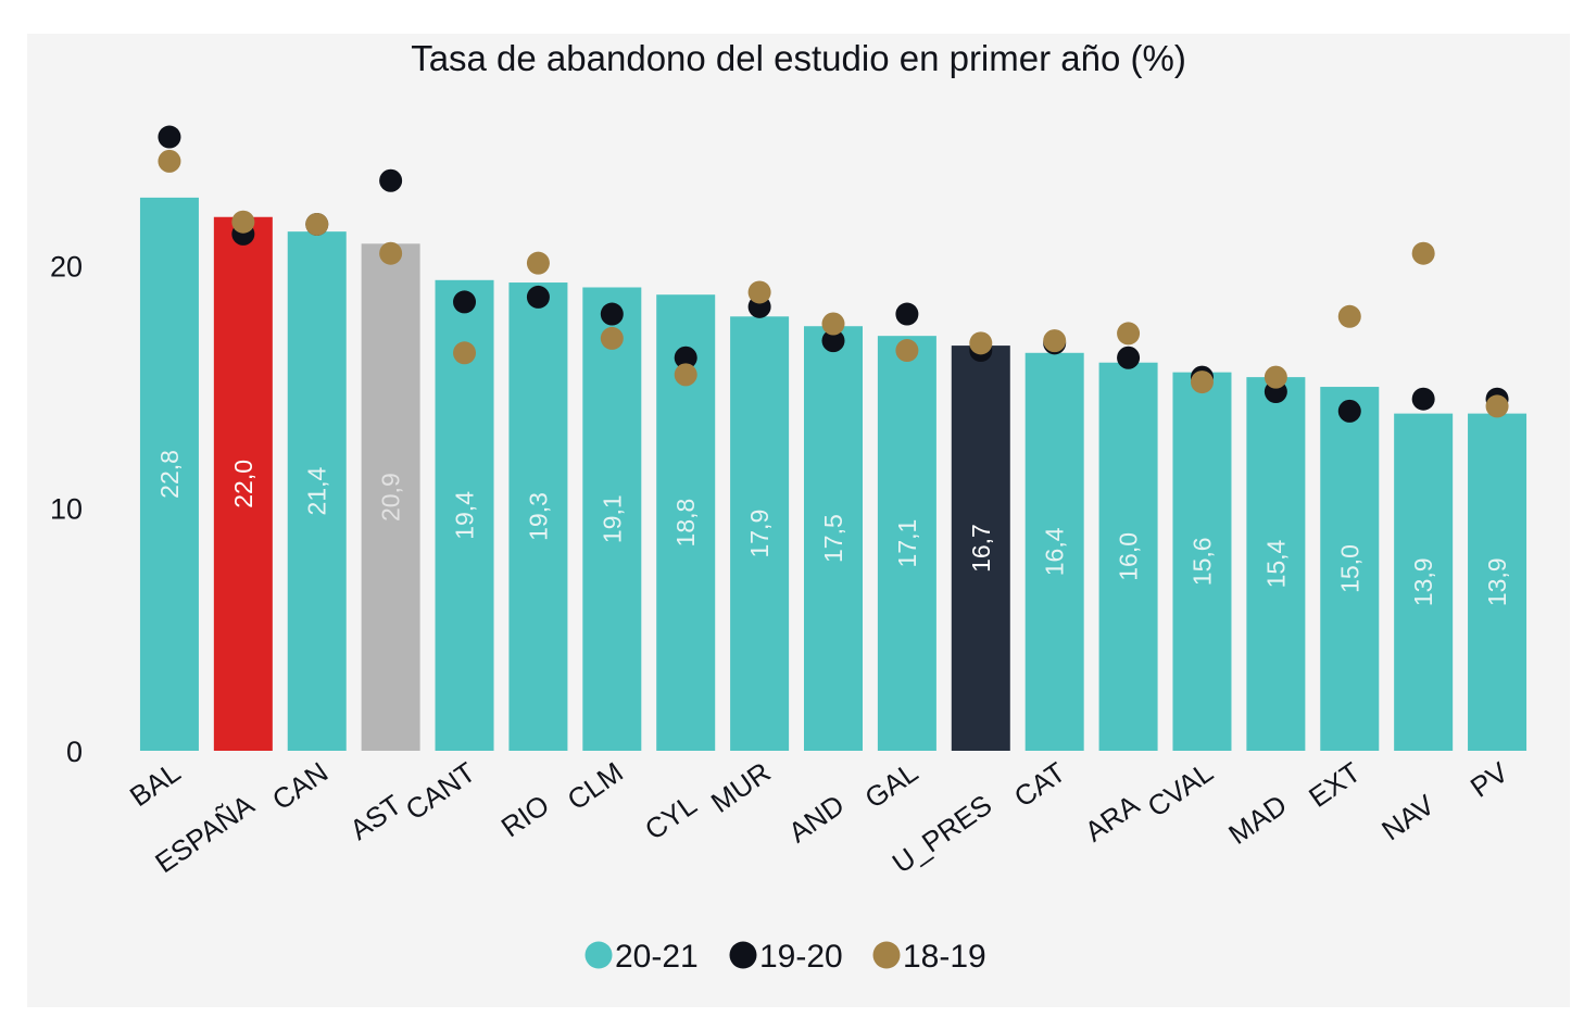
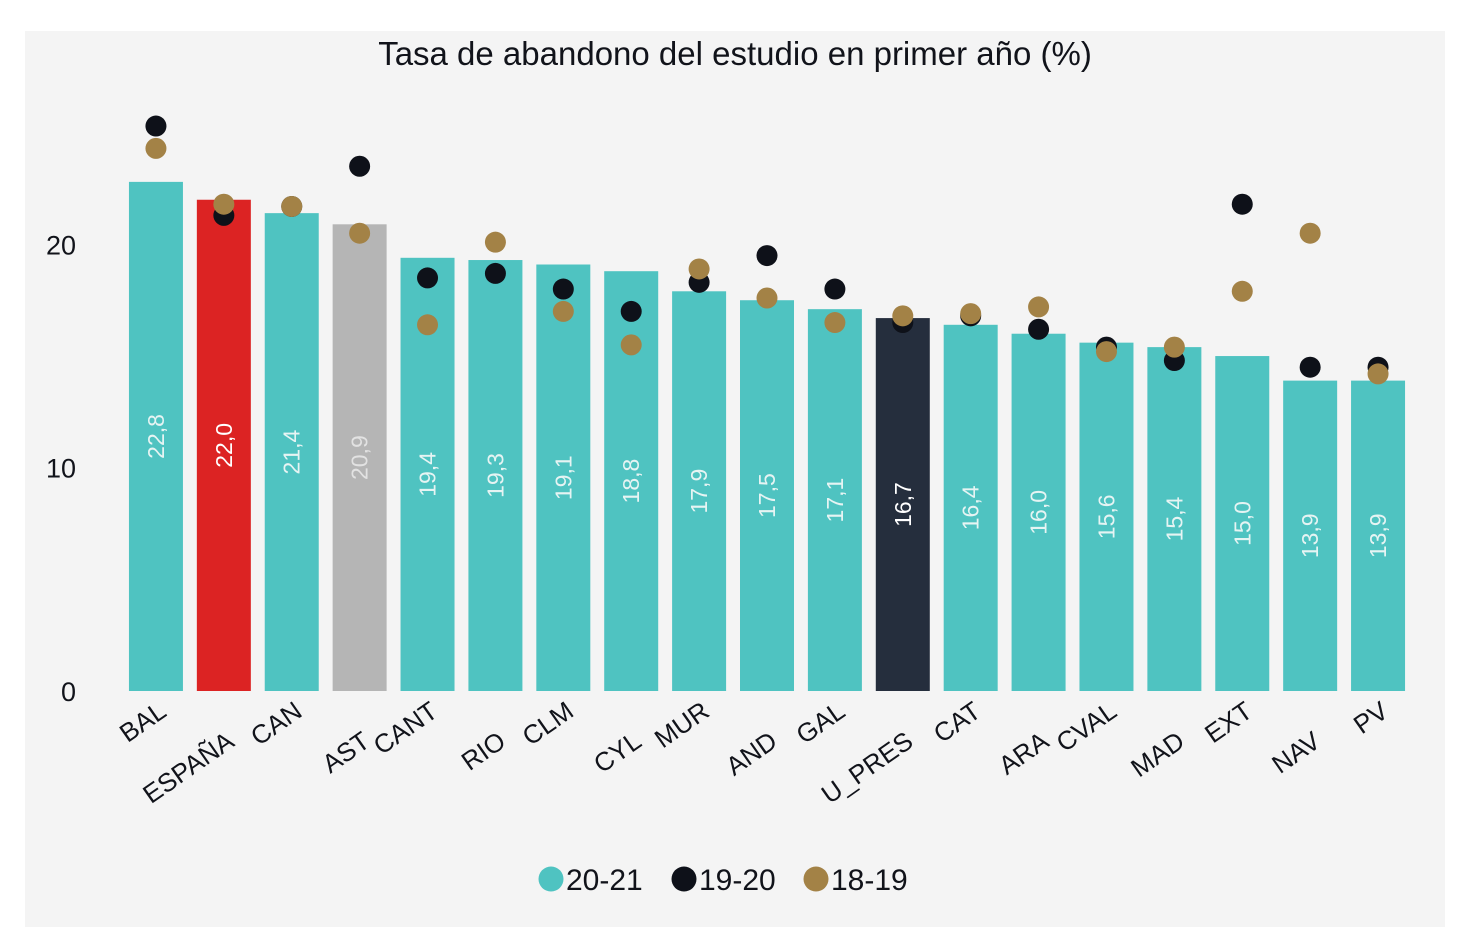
19-20/CYL: 16.2 -> 17.0
19-20/AND: 16.9 -> 19.5
19-20/EXT: 14.0 -> 21.8
